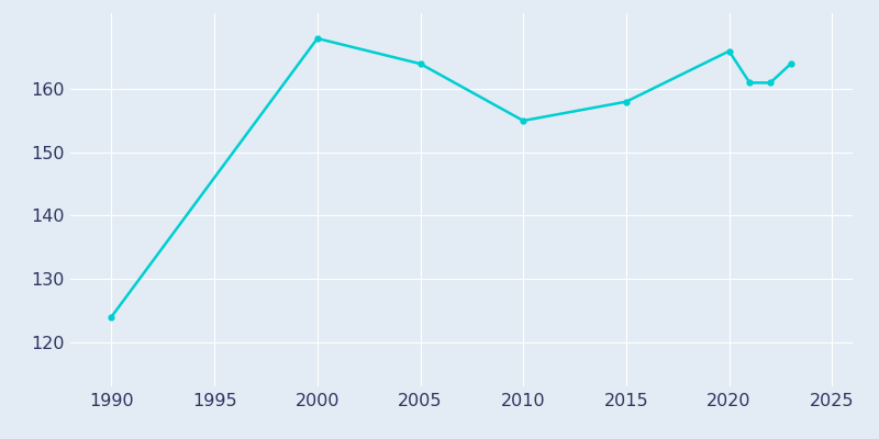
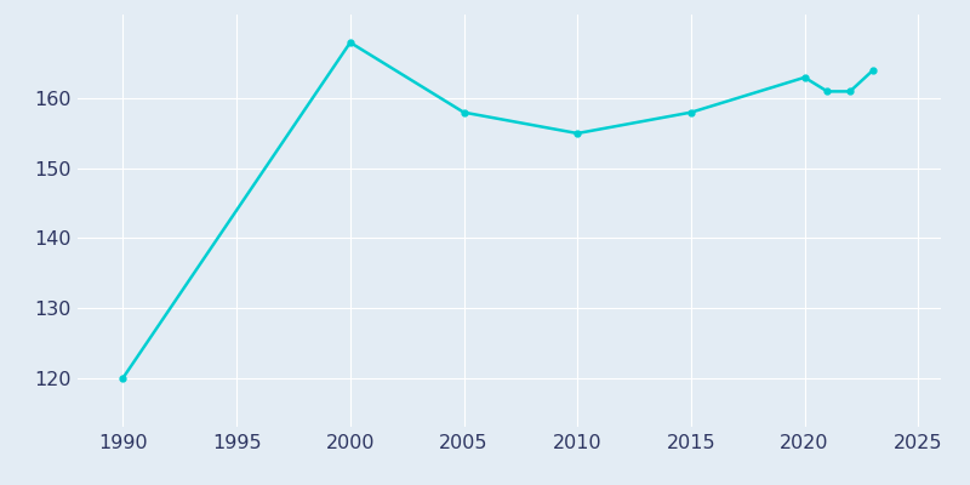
1990: 124 -> 120
2005: 164 -> 158
2020: 166 -> 163
